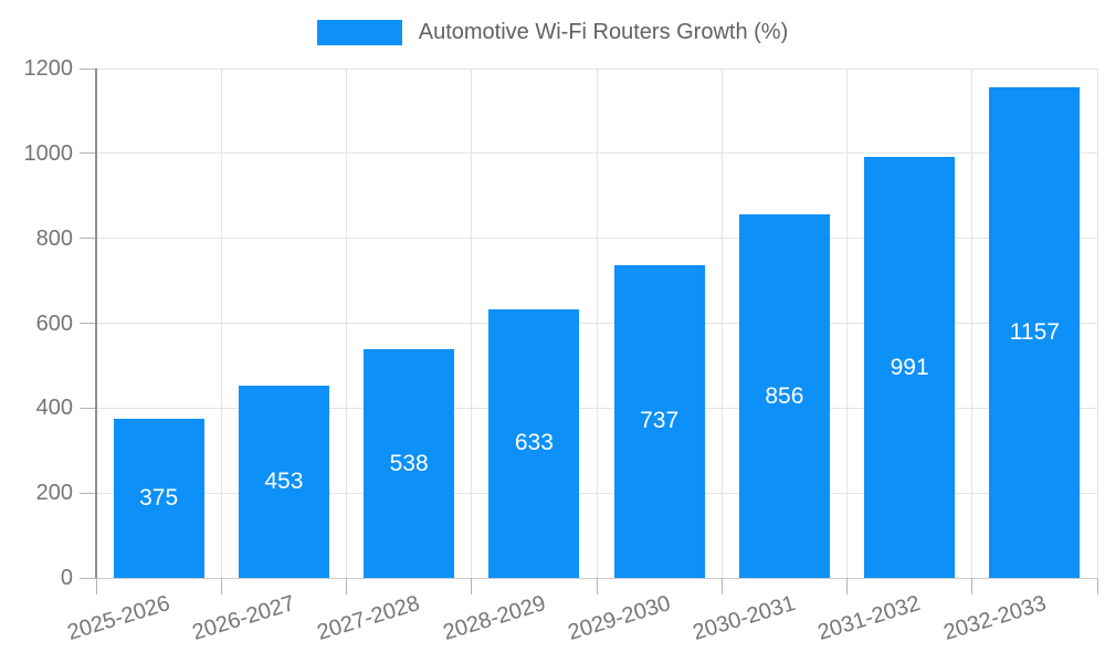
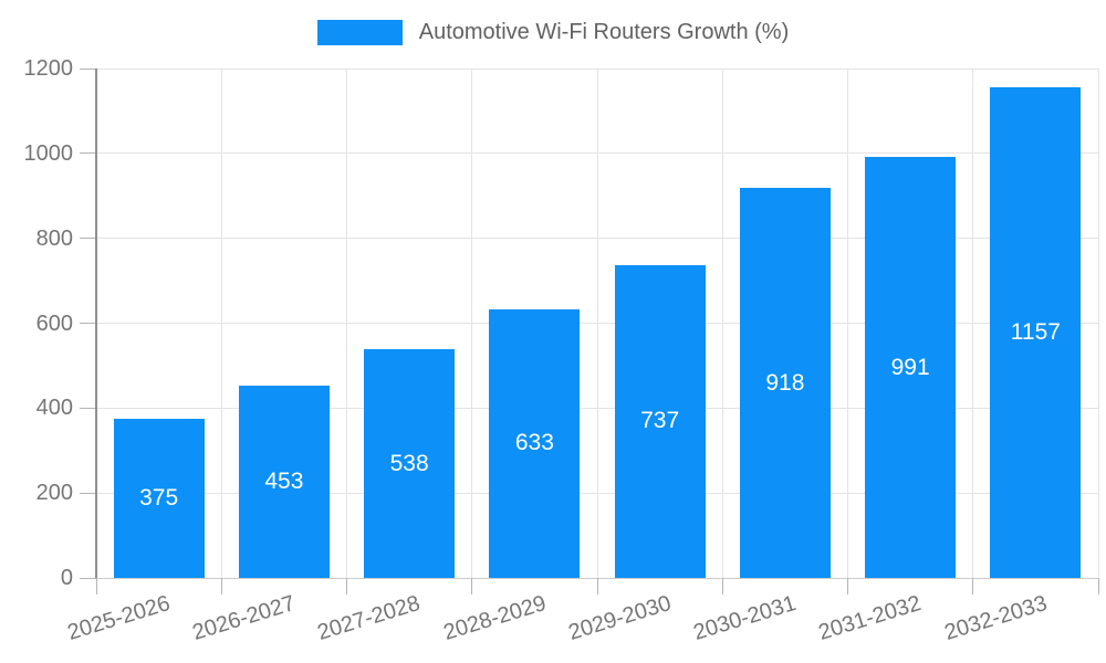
2030-2031: 856 -> 918
